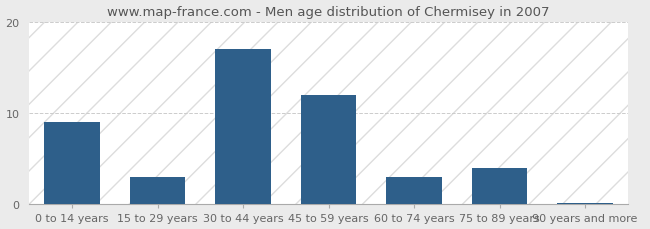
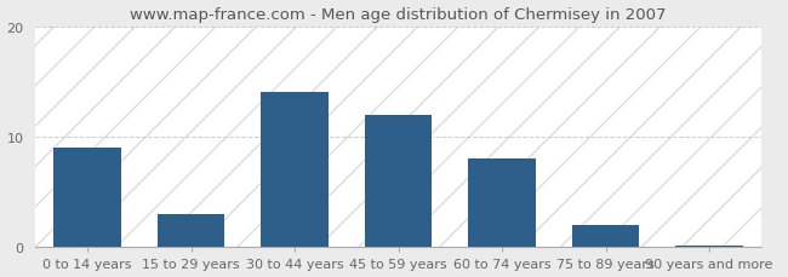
30 to 44 years: 17.0 -> 14.0
60 to 74 years: 3.0 -> 8.0
75 to 89 years: 4.0 -> 2.0
